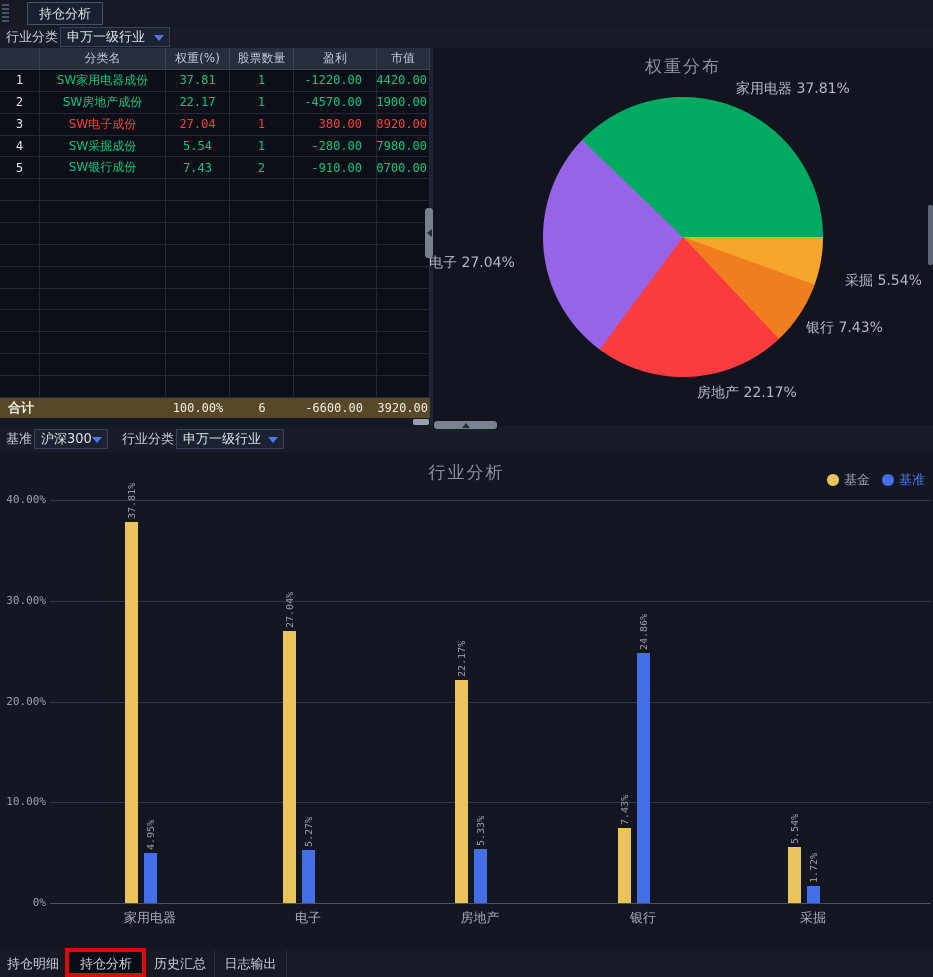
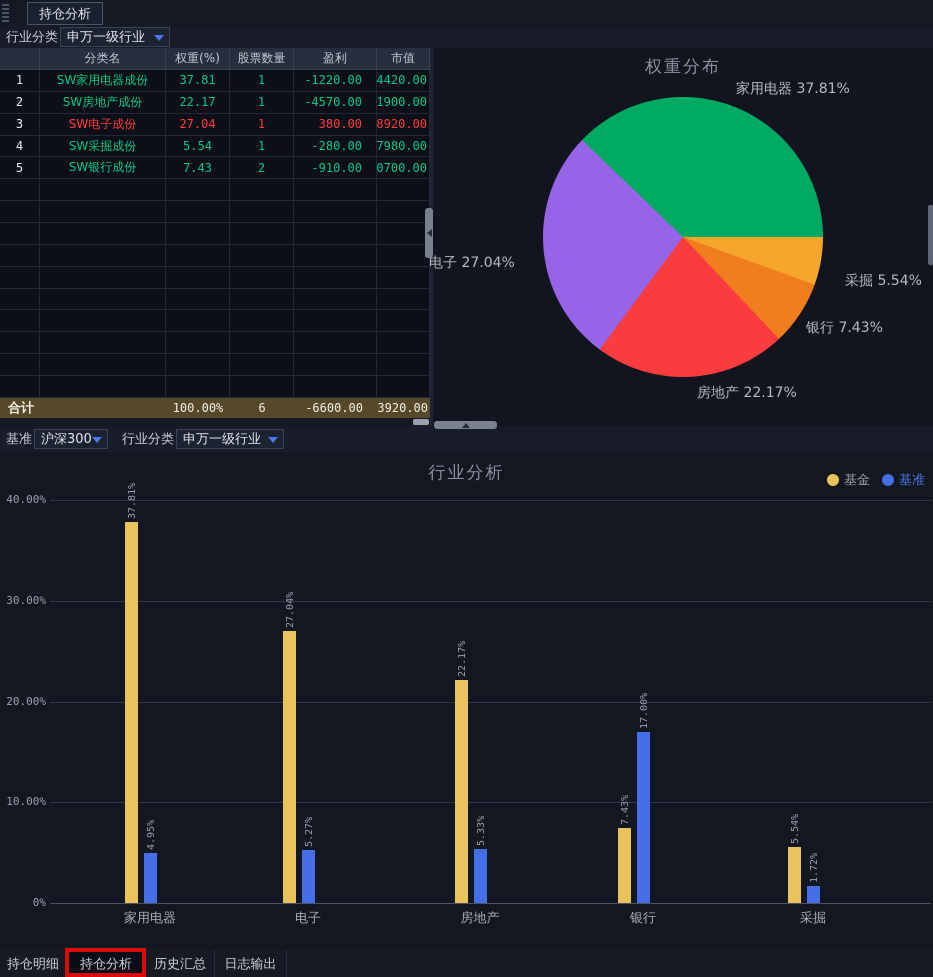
行业分析/基准/银行: 24.86% -> 17.00%
